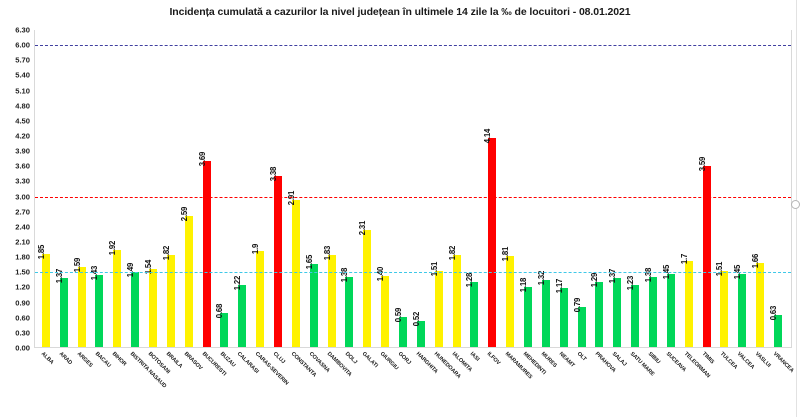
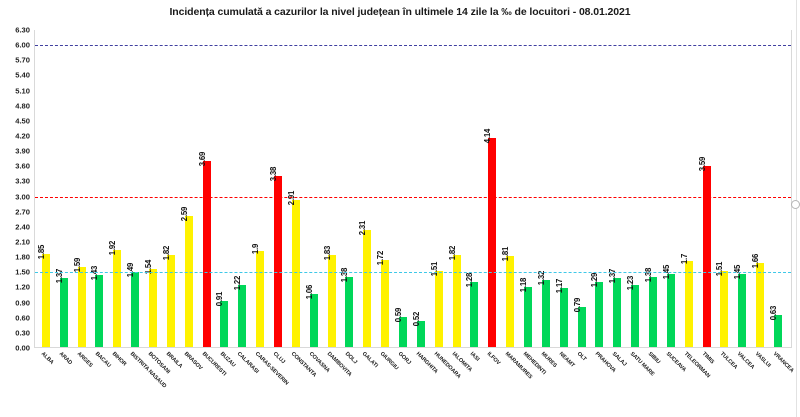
BUZAU: 0.68 -> 0.91
COVASNA: 1.65 -> 1.06
GIURGIU: 1.40 -> 1.72
